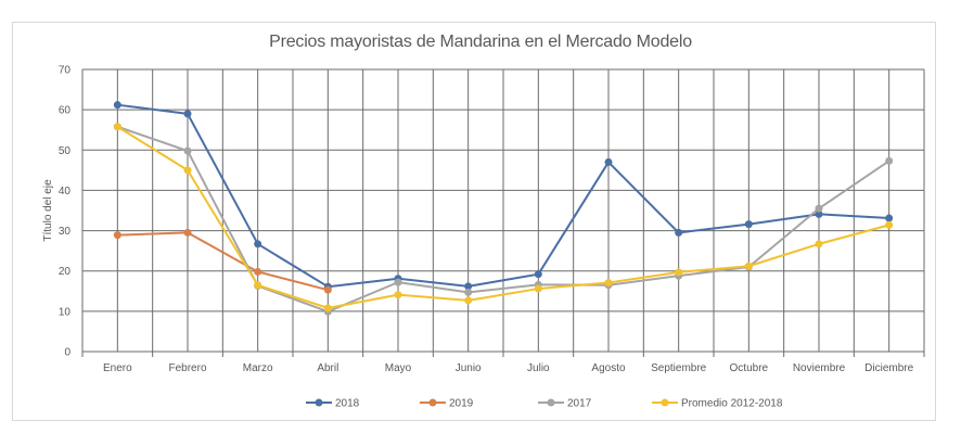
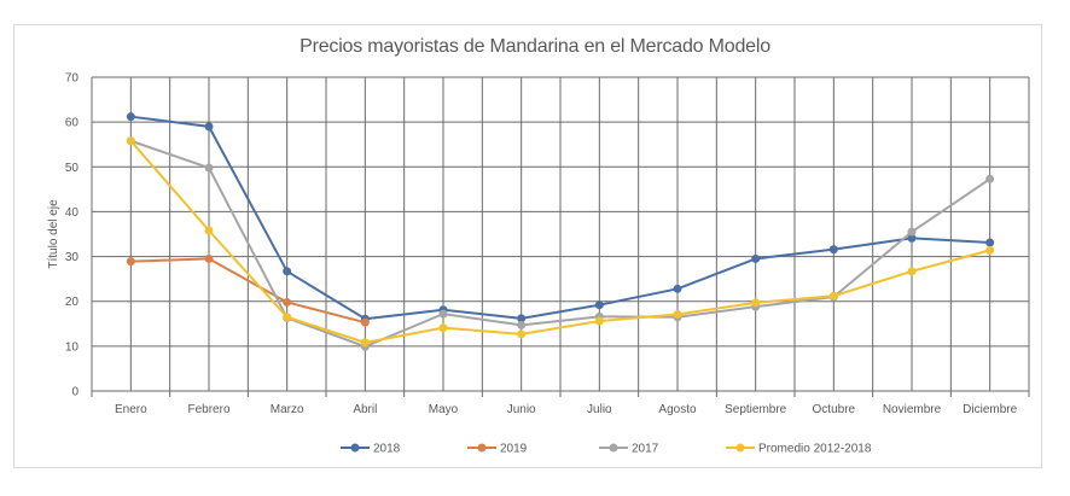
Promedio 2012-2018/Febrero: 45 -> 36
2018/Agosto: 47 -> 23
